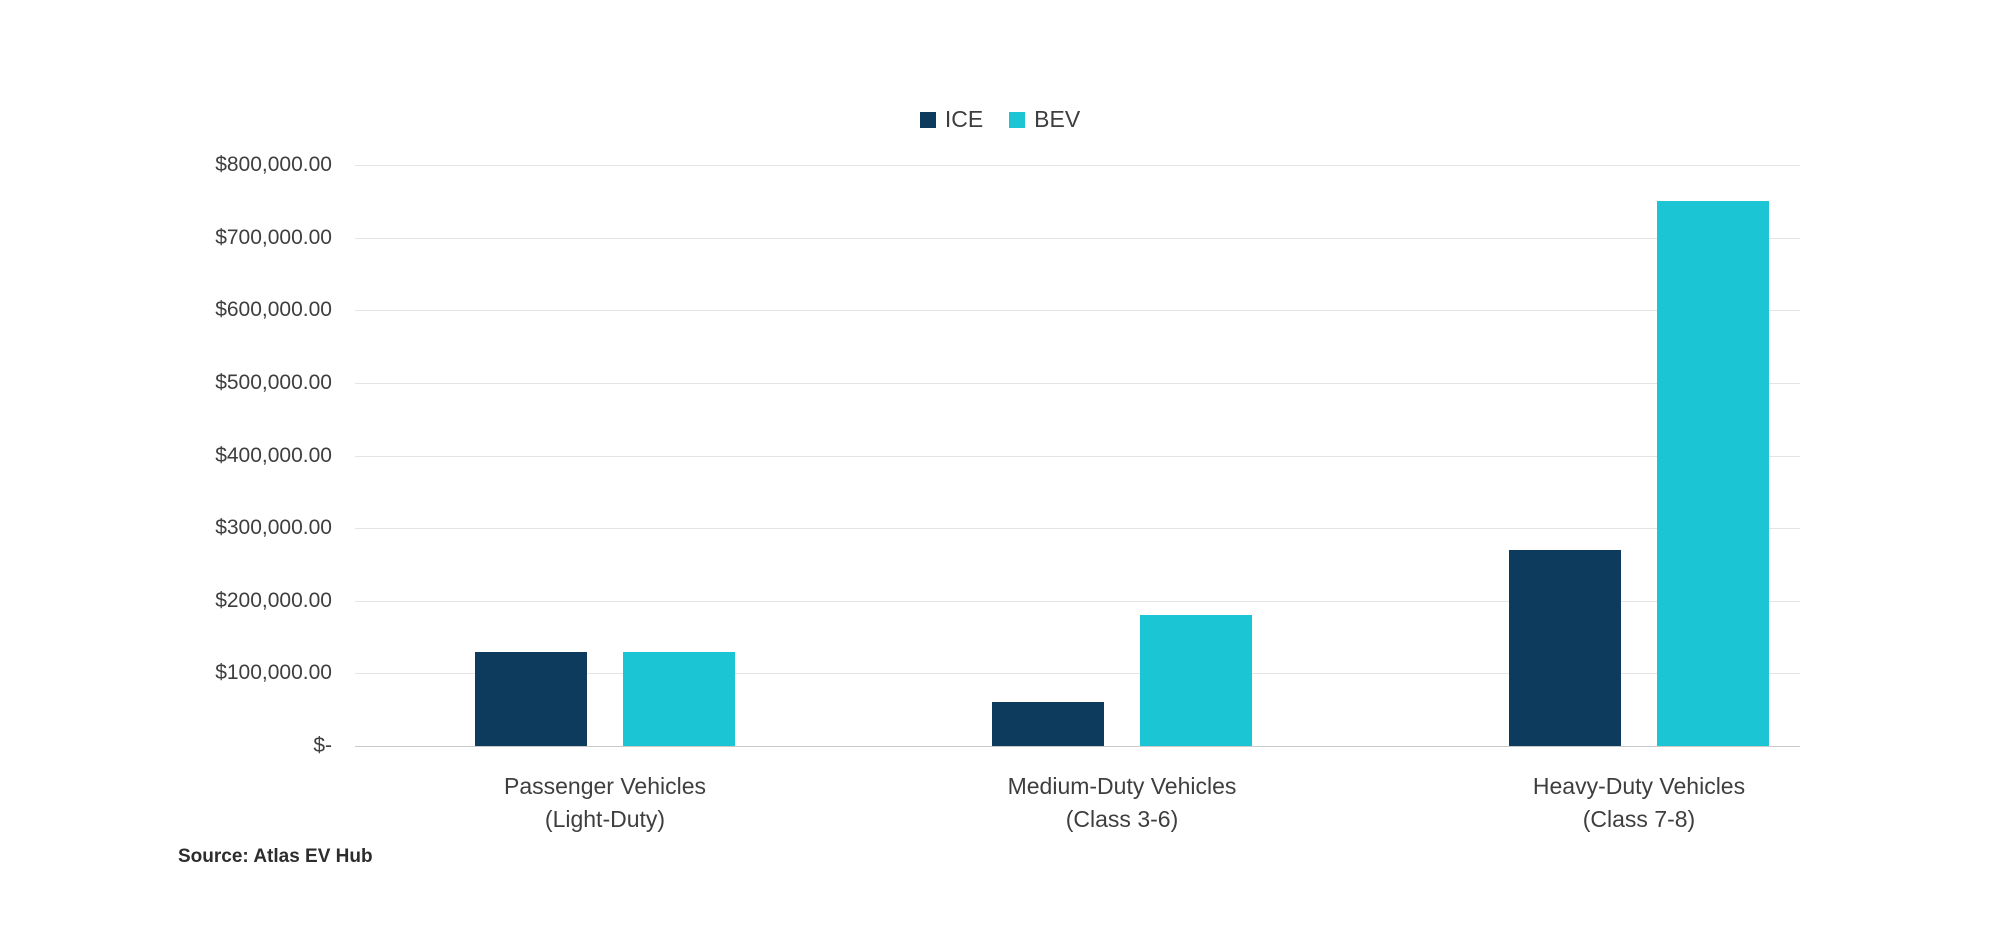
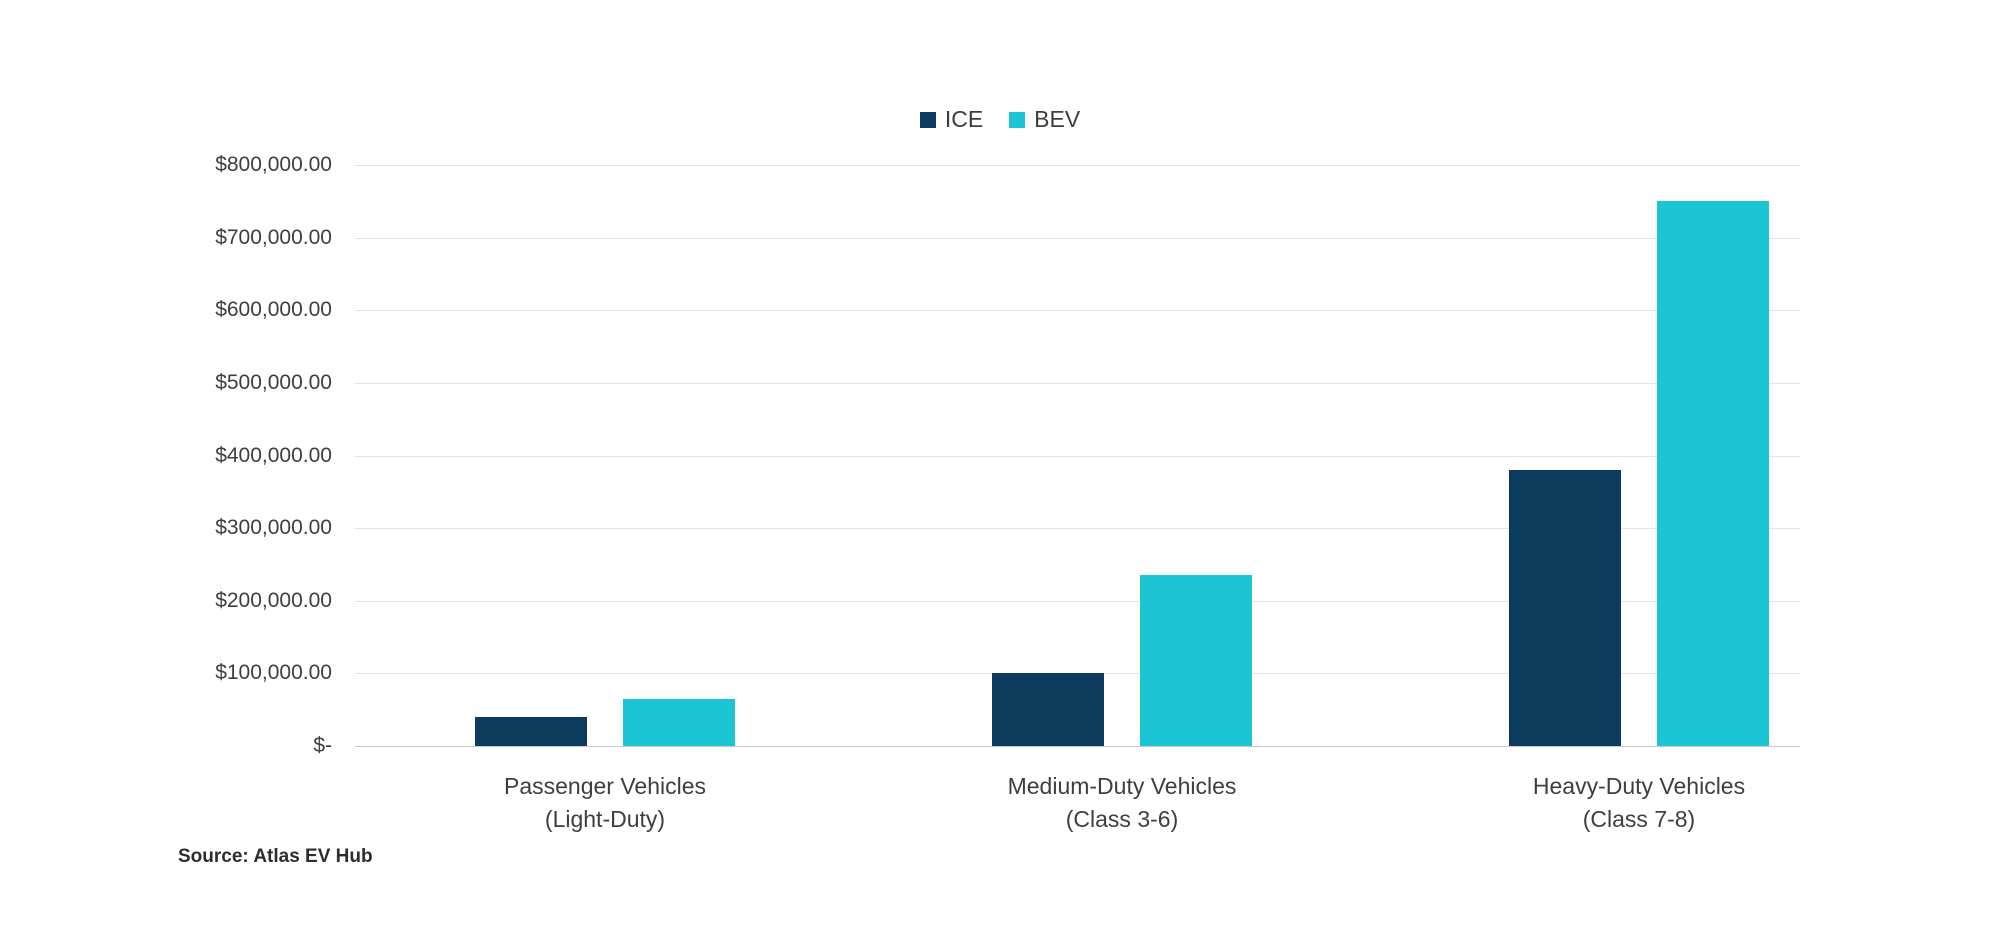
ICE/Passenger Vehicles (Light-Duty): $130000 -> $40000
BEV/Passenger Vehicles (Light-Duty): $130000 -> $60000
ICE/Medium-Duty Vehicles (Class 3-6): $60000 -> $100000
BEV/Medium-Duty Vehicles (Class 3-6): $180000 -> $240000
ICE/Heavy-Duty Vehicles (Class 7-8): $270000 -> $380000
